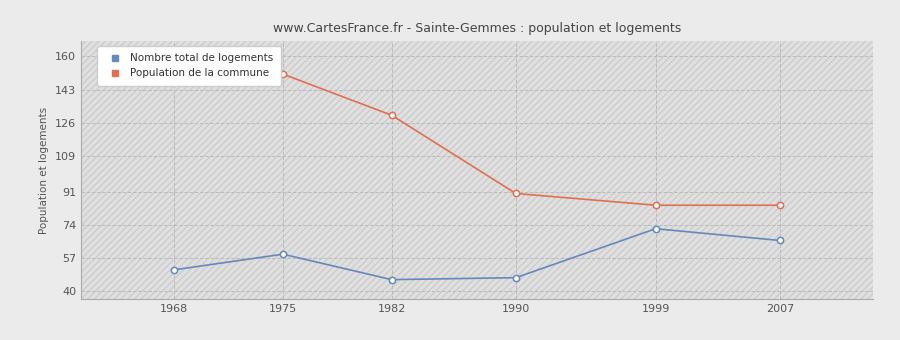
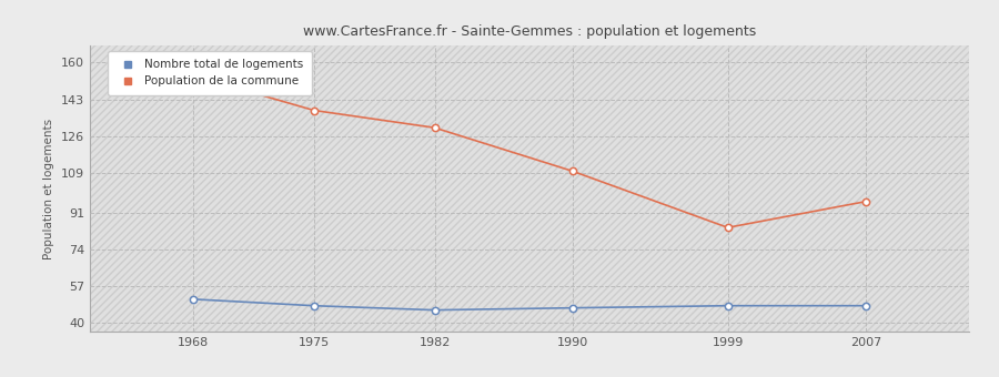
Nombre total de logements/1975: 59 -> 48
Population de la commune/1975: 151 -> 138
Population de la commune/1990: 90 -> 110
Nombre total de logements/1999: 72 -> 48
Nombre total de logements/2007: 66 -> 48
Population de la commune/2007: 84 -> 96
